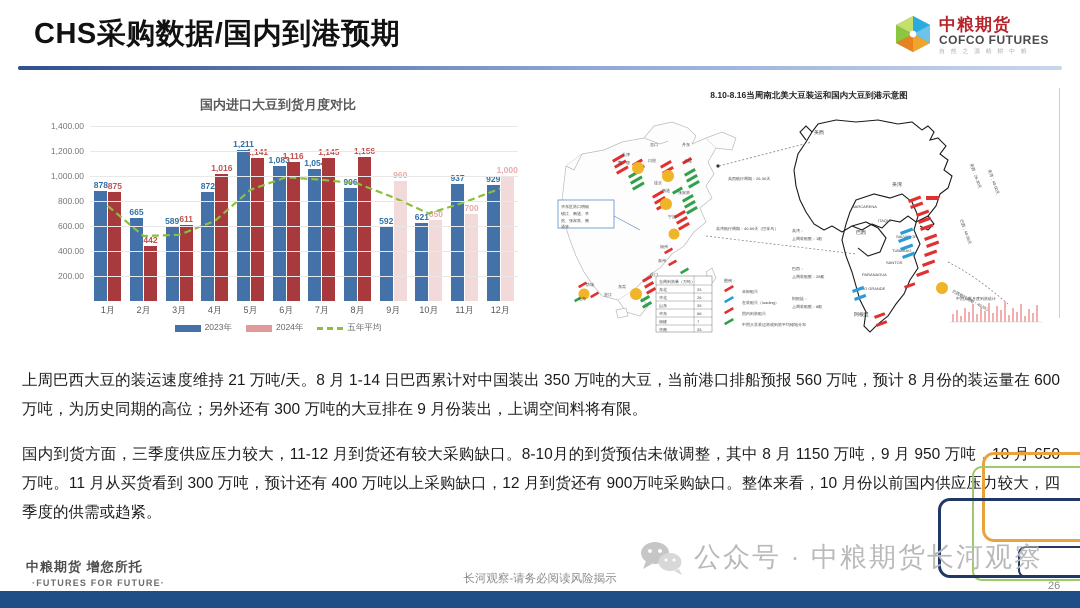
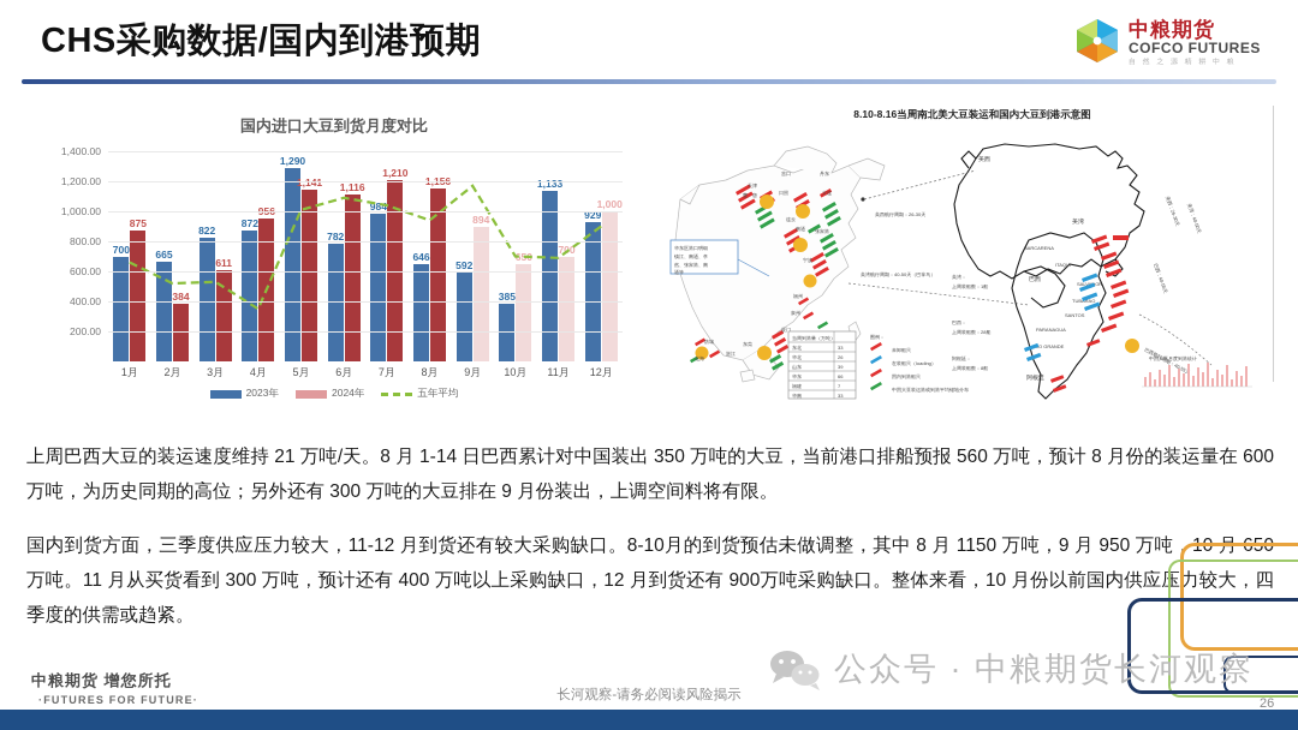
2023年/1月: 878 -> 700
五年平均/1月: 760 -> 660
2024年/2月: 442 -> 384
2023年/3月: 589 -> 822
2024年/4月: 1,016 -> 956
五年平均/4月: 640 -> 350
2023年/5月: 1,211 -> 1,290
五年平均/5月: 890 -> 1010
2023年/6月: 1,083 -> 782
五年平均/6月: 990 -> 1090
2023年/7月: 1,054 -> 984
2024年/7月: 1,145 -> 1,210
五年平均/7月: 970 -> 1040
2023年/8月: 906 -> 646
2024年/9月: 960 -> 894
五年平均/9月: 830 -> 1170
2023年/10月: 621 -> 385
2023年/11月: 937 -> 1,133
五年平均/11月: 790 -> 690
